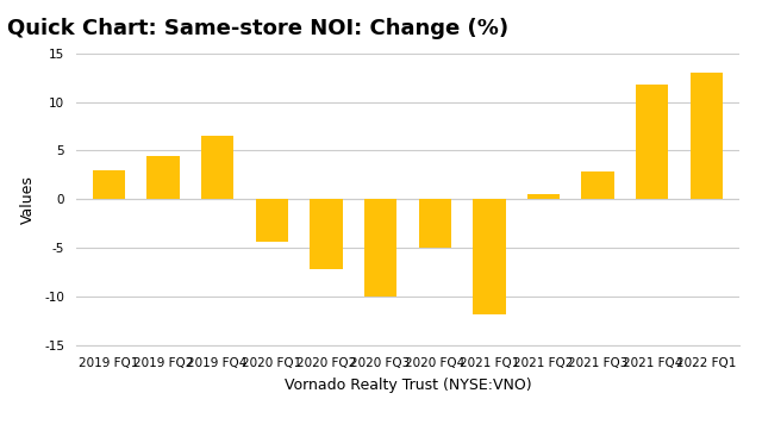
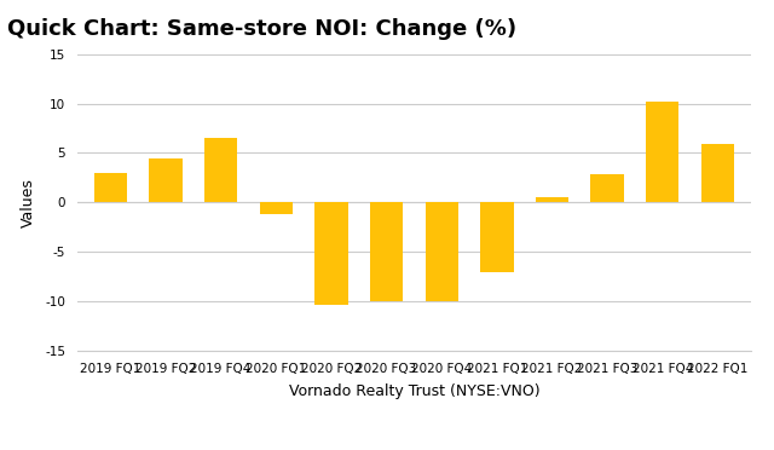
2020 FQ1: -4.4 -> -1.2
2020 FQ2: -7.2 -> -10.3
2020 FQ4: -5.0 -> -10.0
2021 FQ1: -11.8 -> -7.0
2021 FQ4: 11.8 -> 10.2
2022 FQ1: 13.0 -> 5.9
